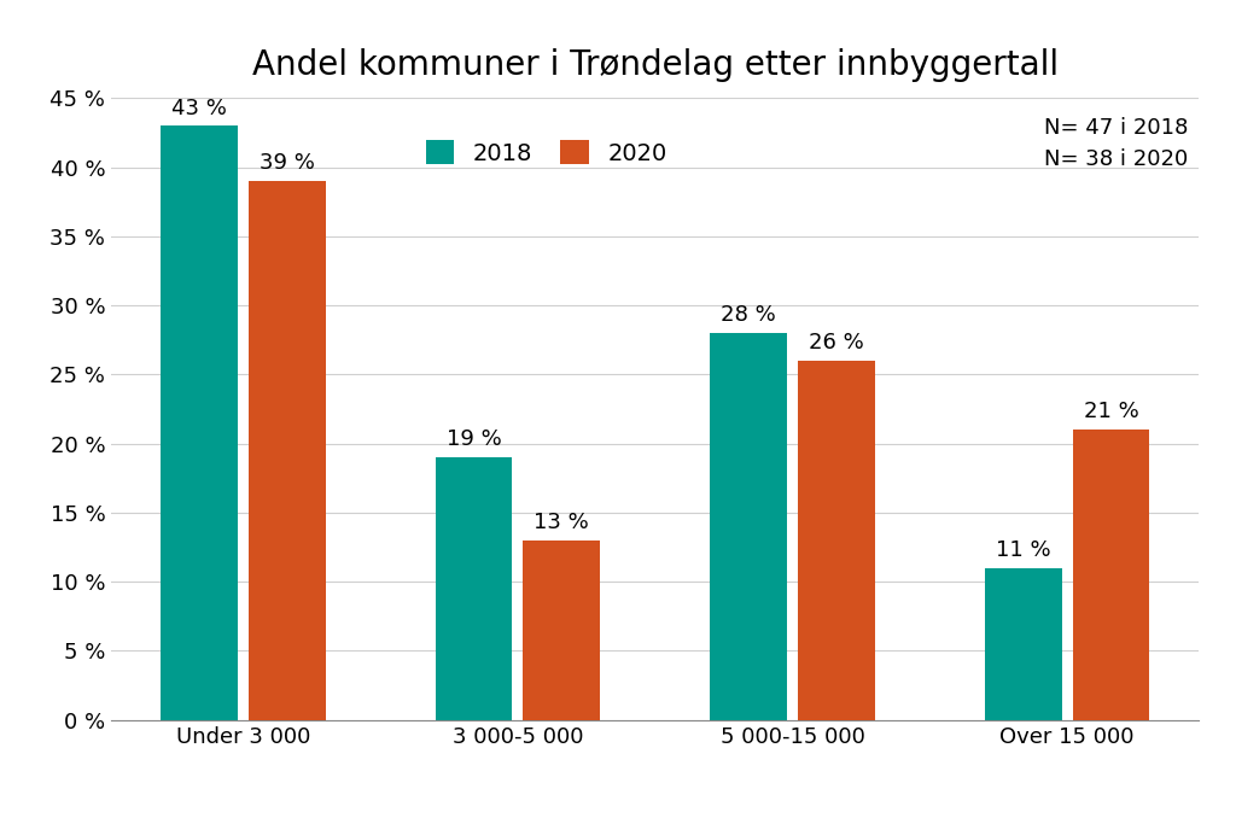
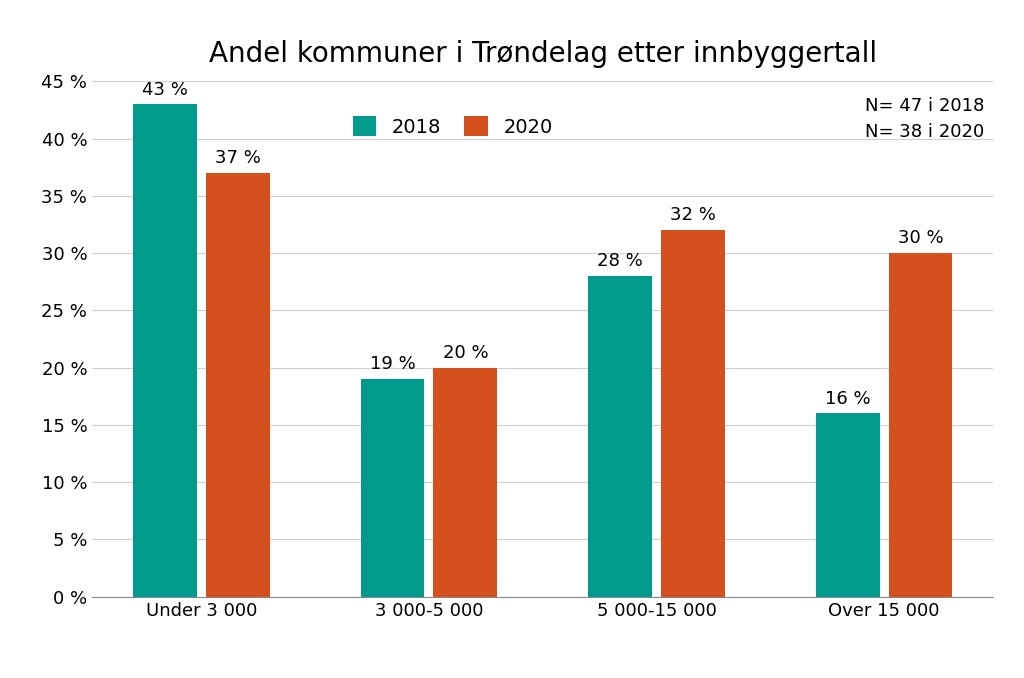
2020/Under 3 000: 39 -> 37
2020/3 000-5 000: 13 -> 20
2020/5 000-15 000: 26 -> 32
2018/Over 15 000: 11 -> 16
2020/Over 15 000: 21 -> 30
